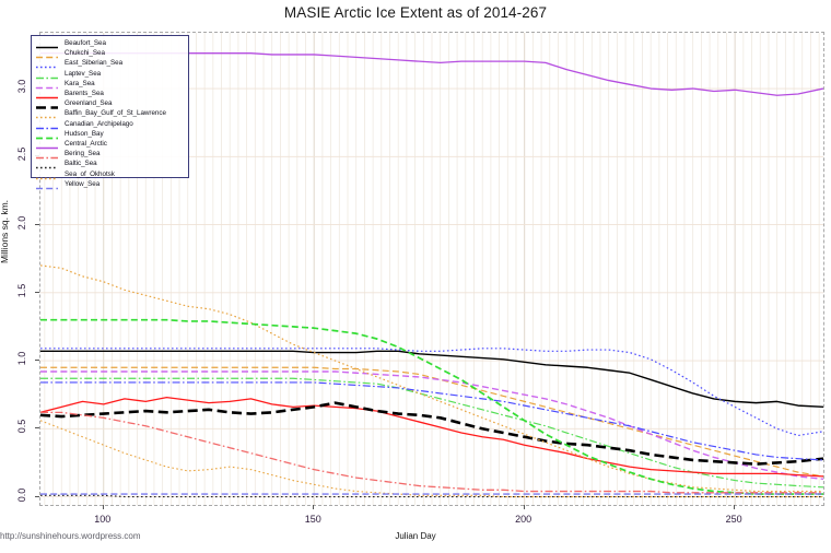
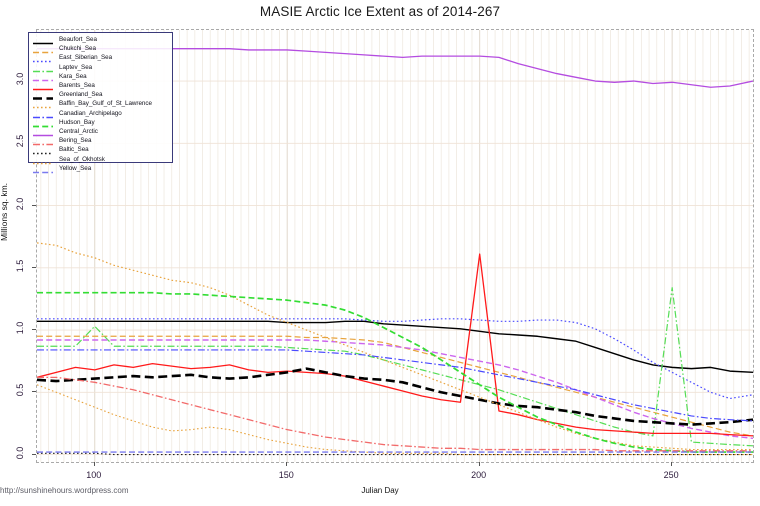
Laptev_Sea/100: 0.87 -> 1.03
Barents_Sea/200: 0.38 -> 1.61
Laptev_Sea/250: 0.12 -> 1.34
